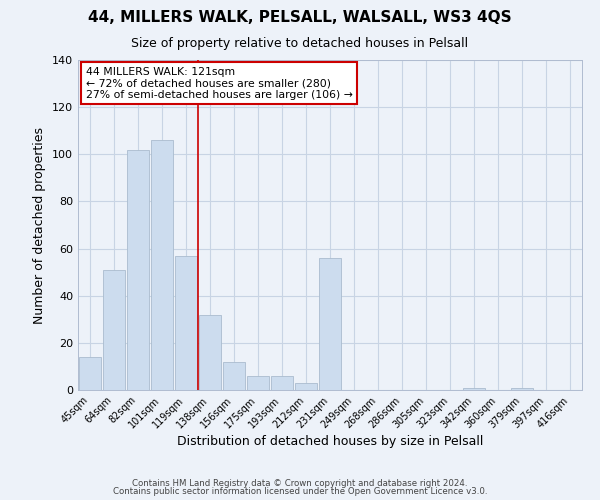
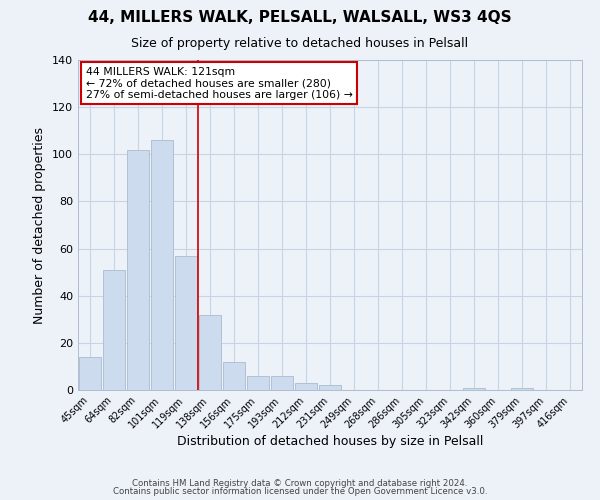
231sqm: 56 -> 2
